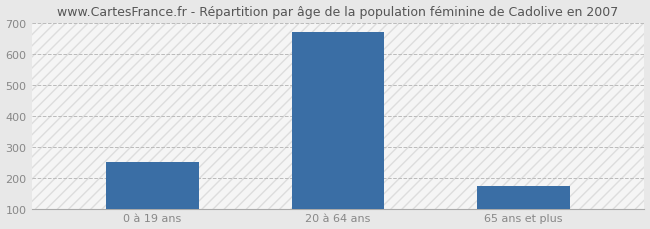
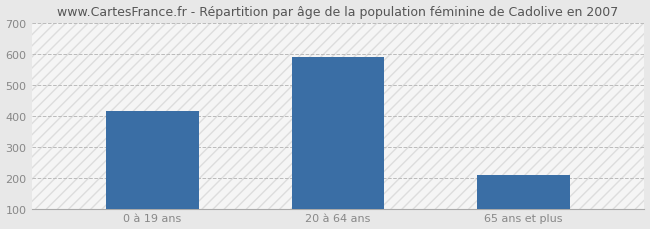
0 à 19 ans: 250 -> 415
20 à 64 ans: 670 -> 590
65 ans et plus: 172 -> 210
